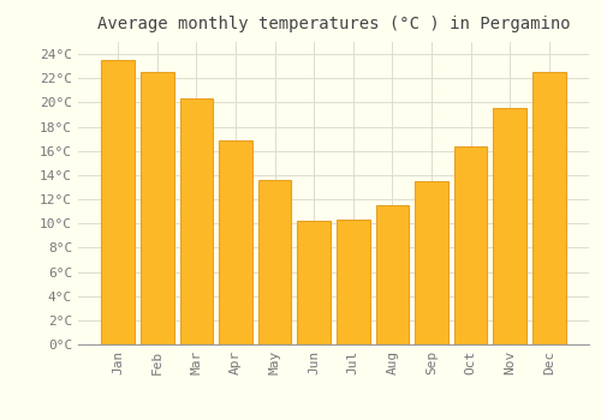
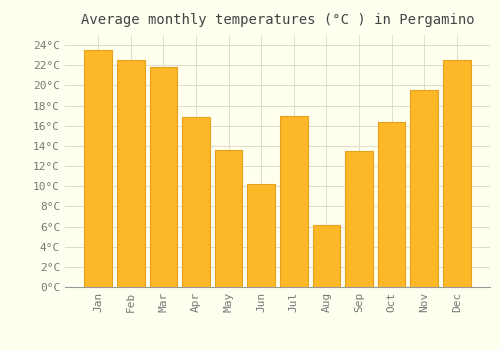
Mar: 20.3°C -> 21.8°C
Jul: 10.3°C -> 17.0°C
Aug: 11.5°C -> 6.2°C
